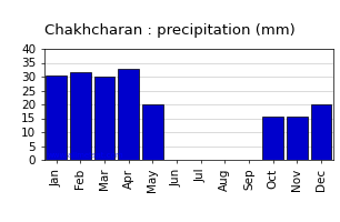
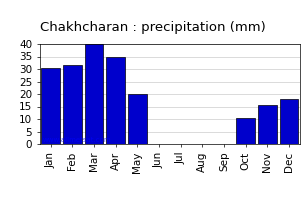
Mar: 30.0 -> 40.0
Apr: 33.0 -> 35.0
Oct: 15.5 -> 10.5
Dec: 20.0 -> 18.0
